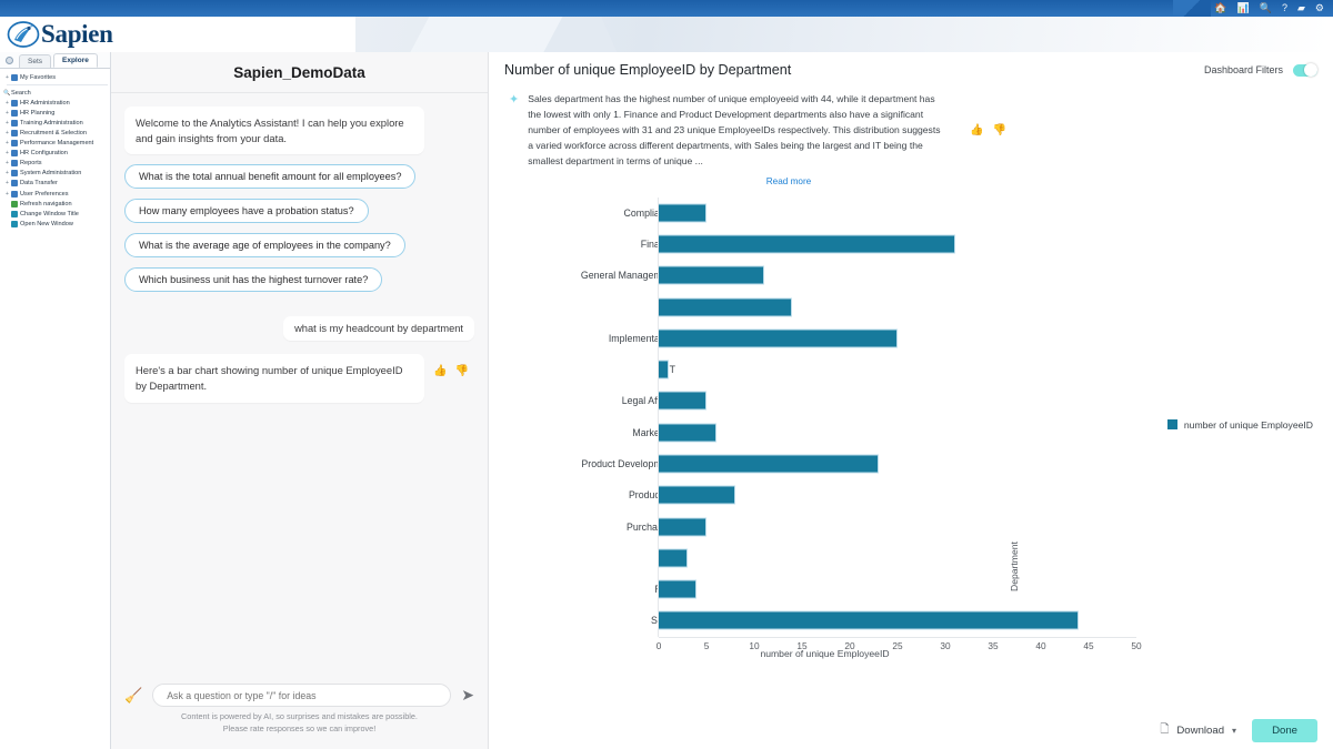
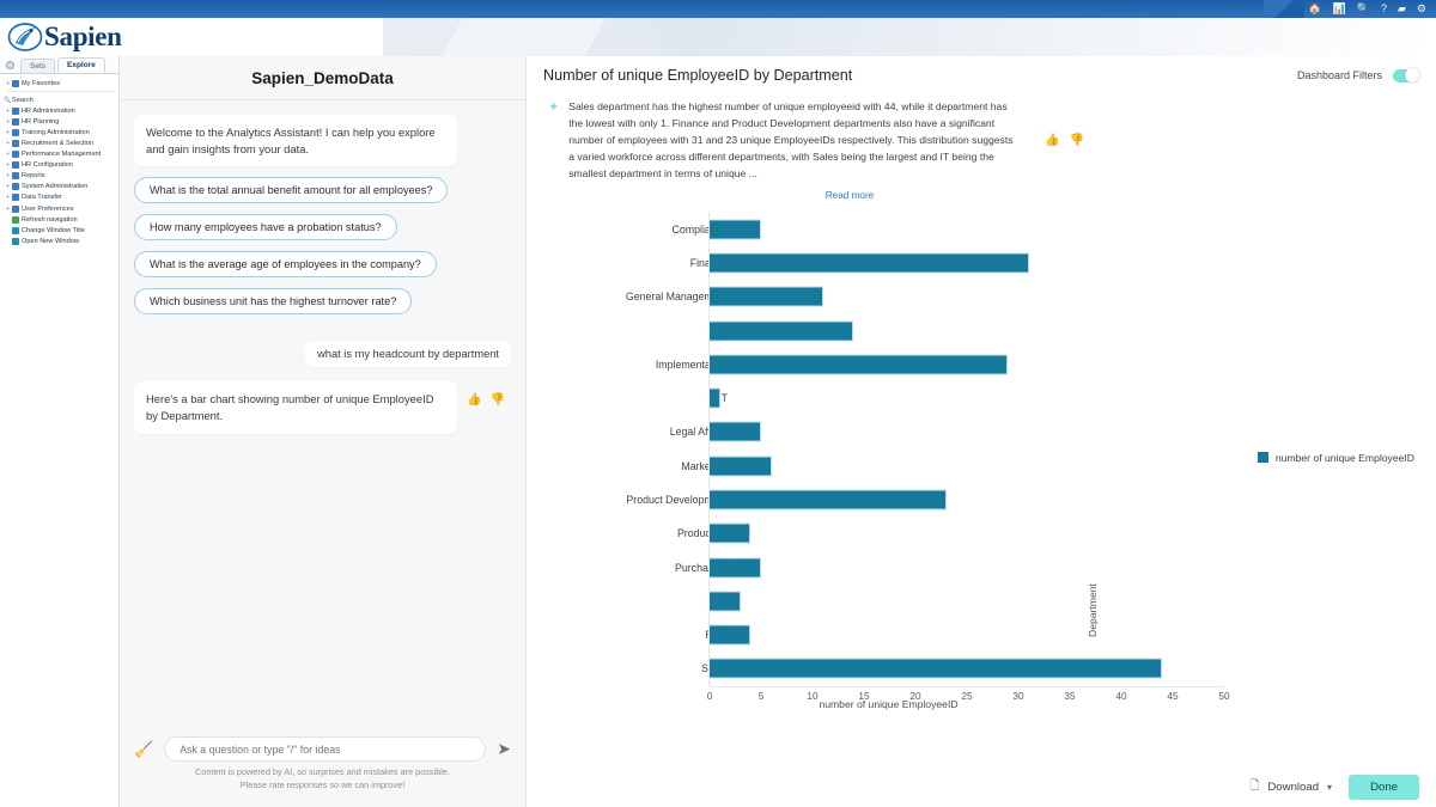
Implementation: 25 -> 29
Production: 8 -> 4
